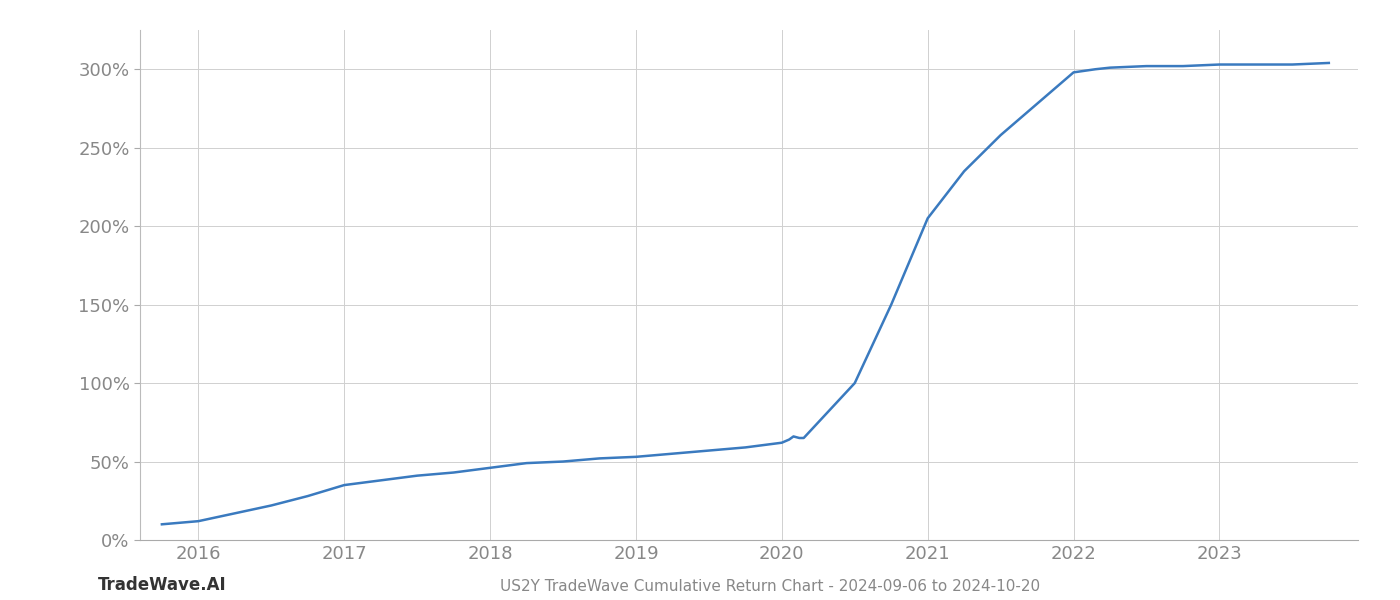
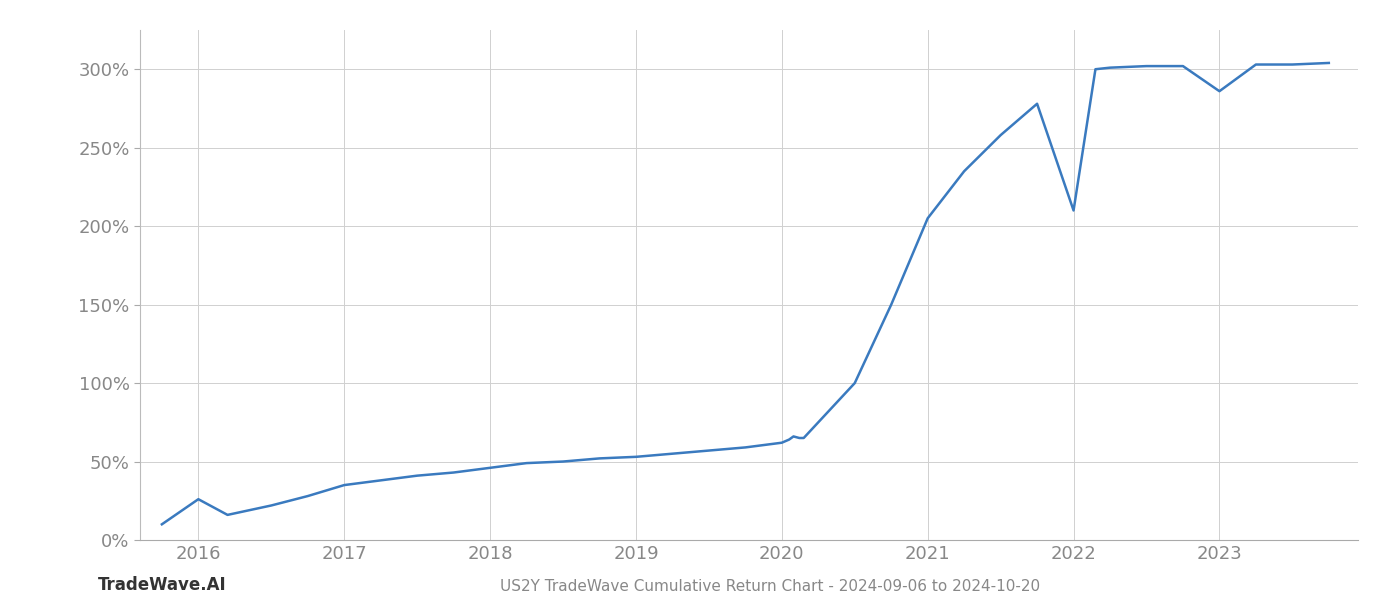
2016: 12% -> 26%
2022: 298% -> 210%
2023: 303% -> 286%
